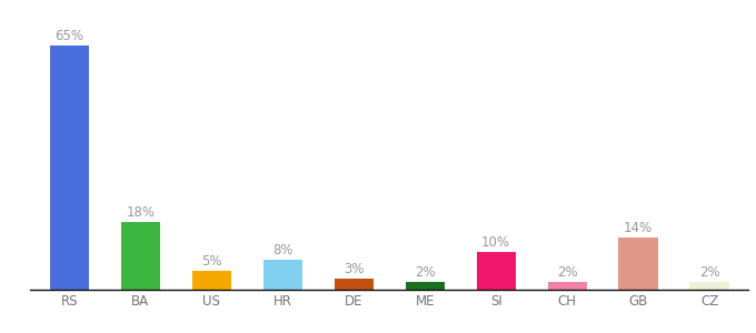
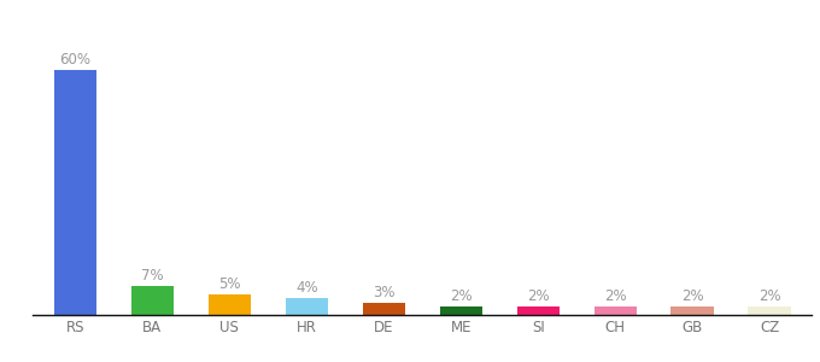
RS: 65% -> 60%
BA: 18% -> 7%
HR: 8% -> 4%
SI: 10% -> 2%
GB: 14% -> 2%
